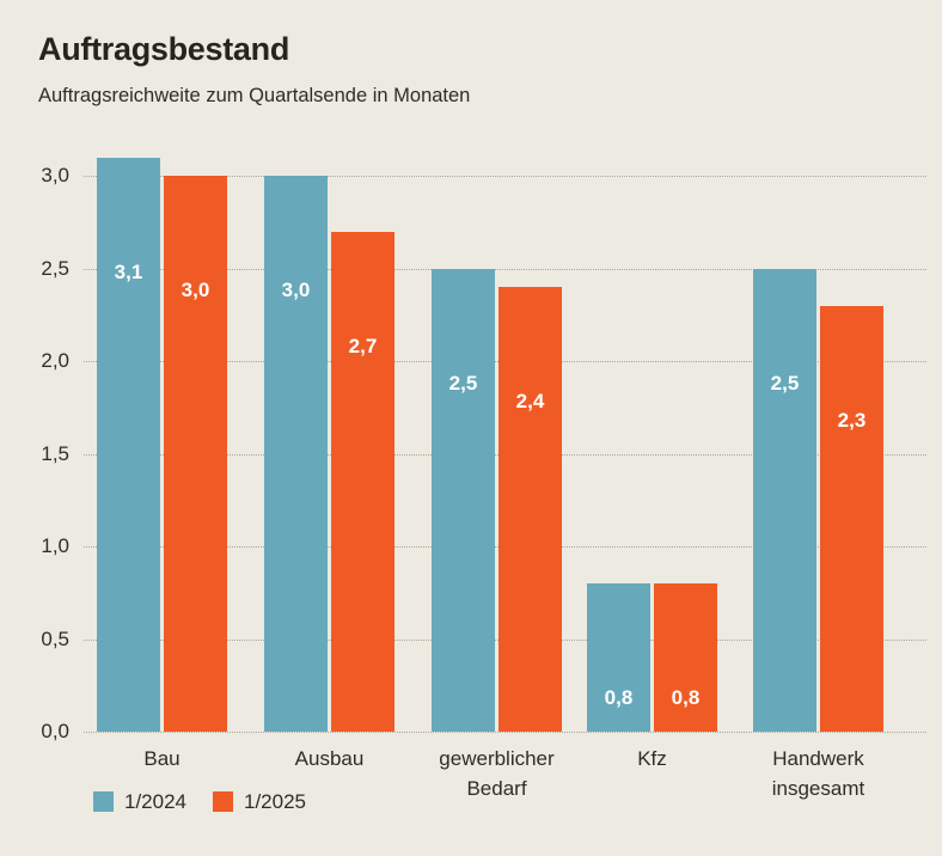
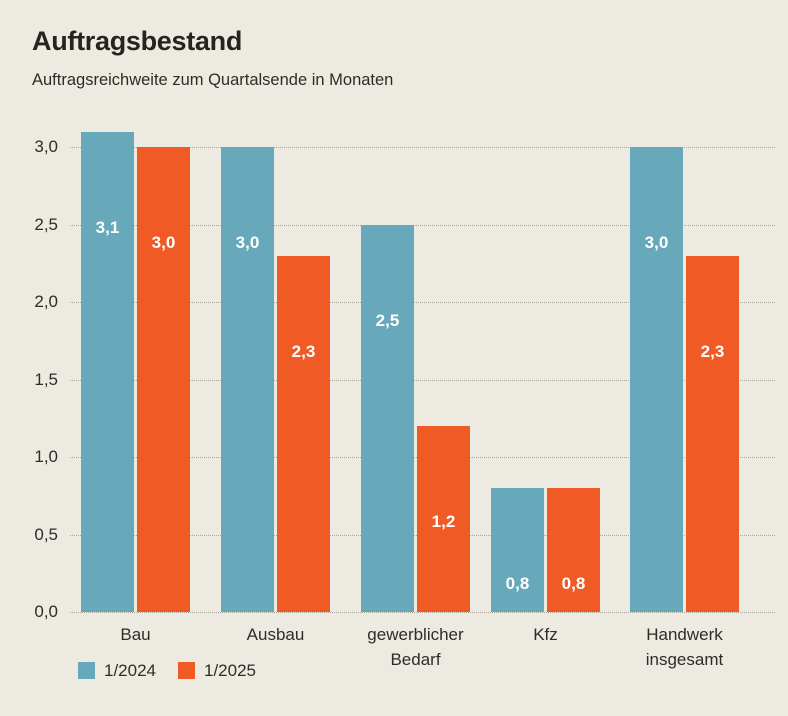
1/2025/Ausbau: 2,7 -> 2,3
1/2025/gewerblicher Bedarf: 2,4 -> 1,2
1/2024/Handwerk insgesamt: 2,5 -> 3,0
